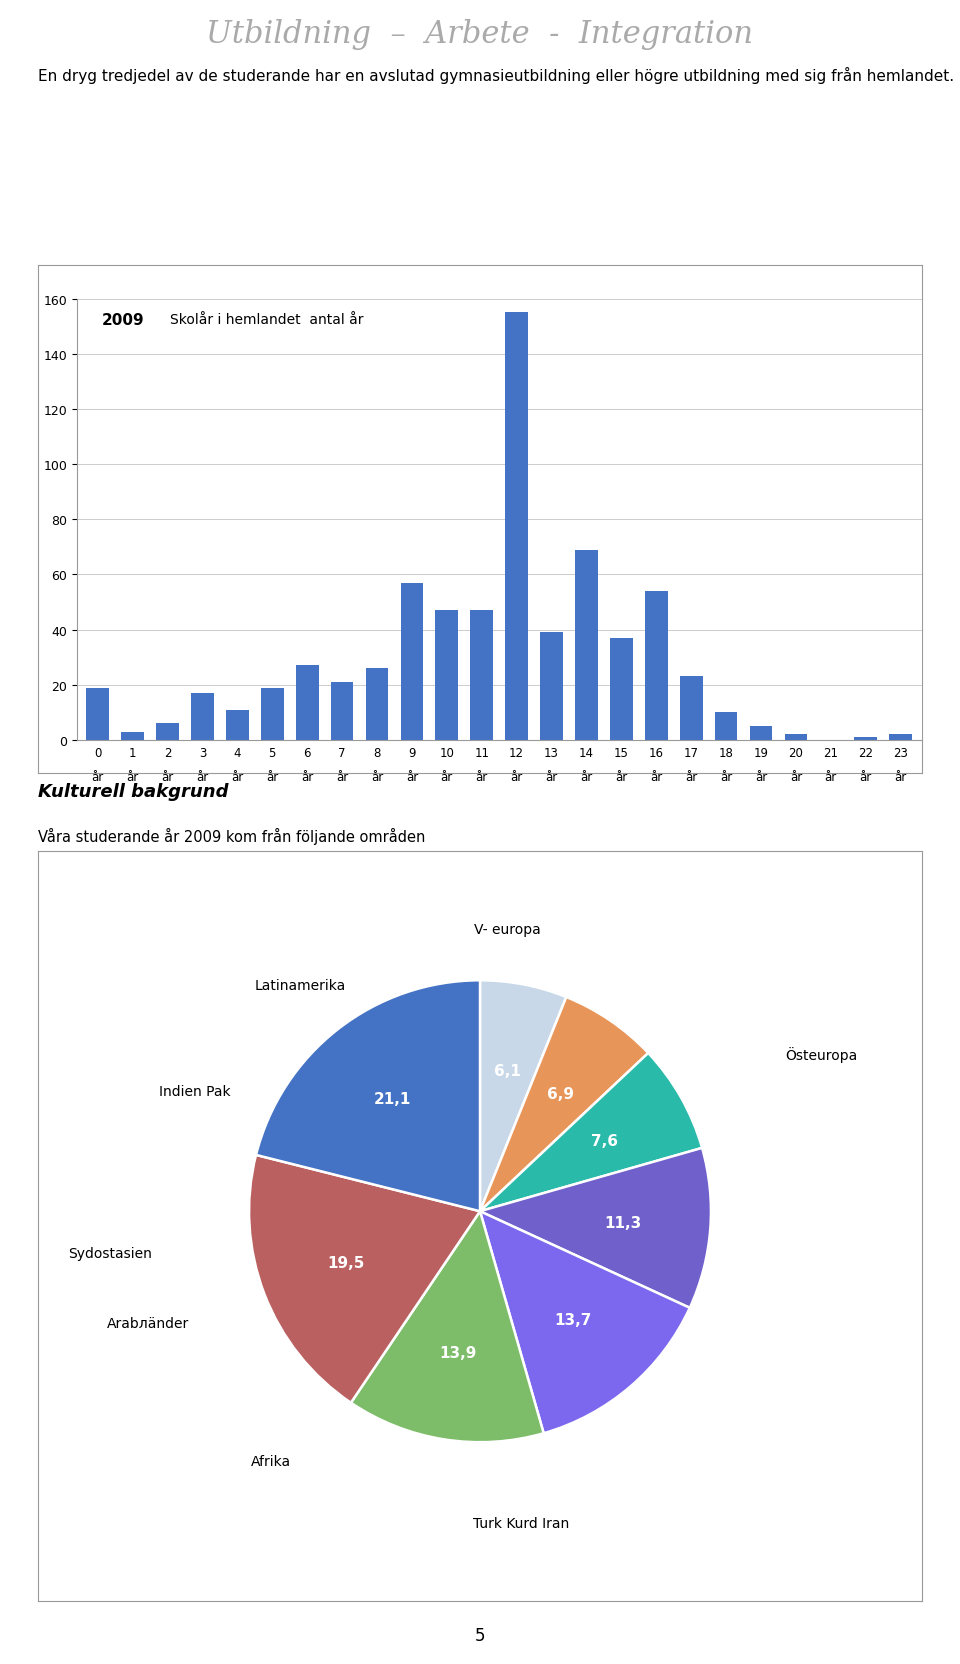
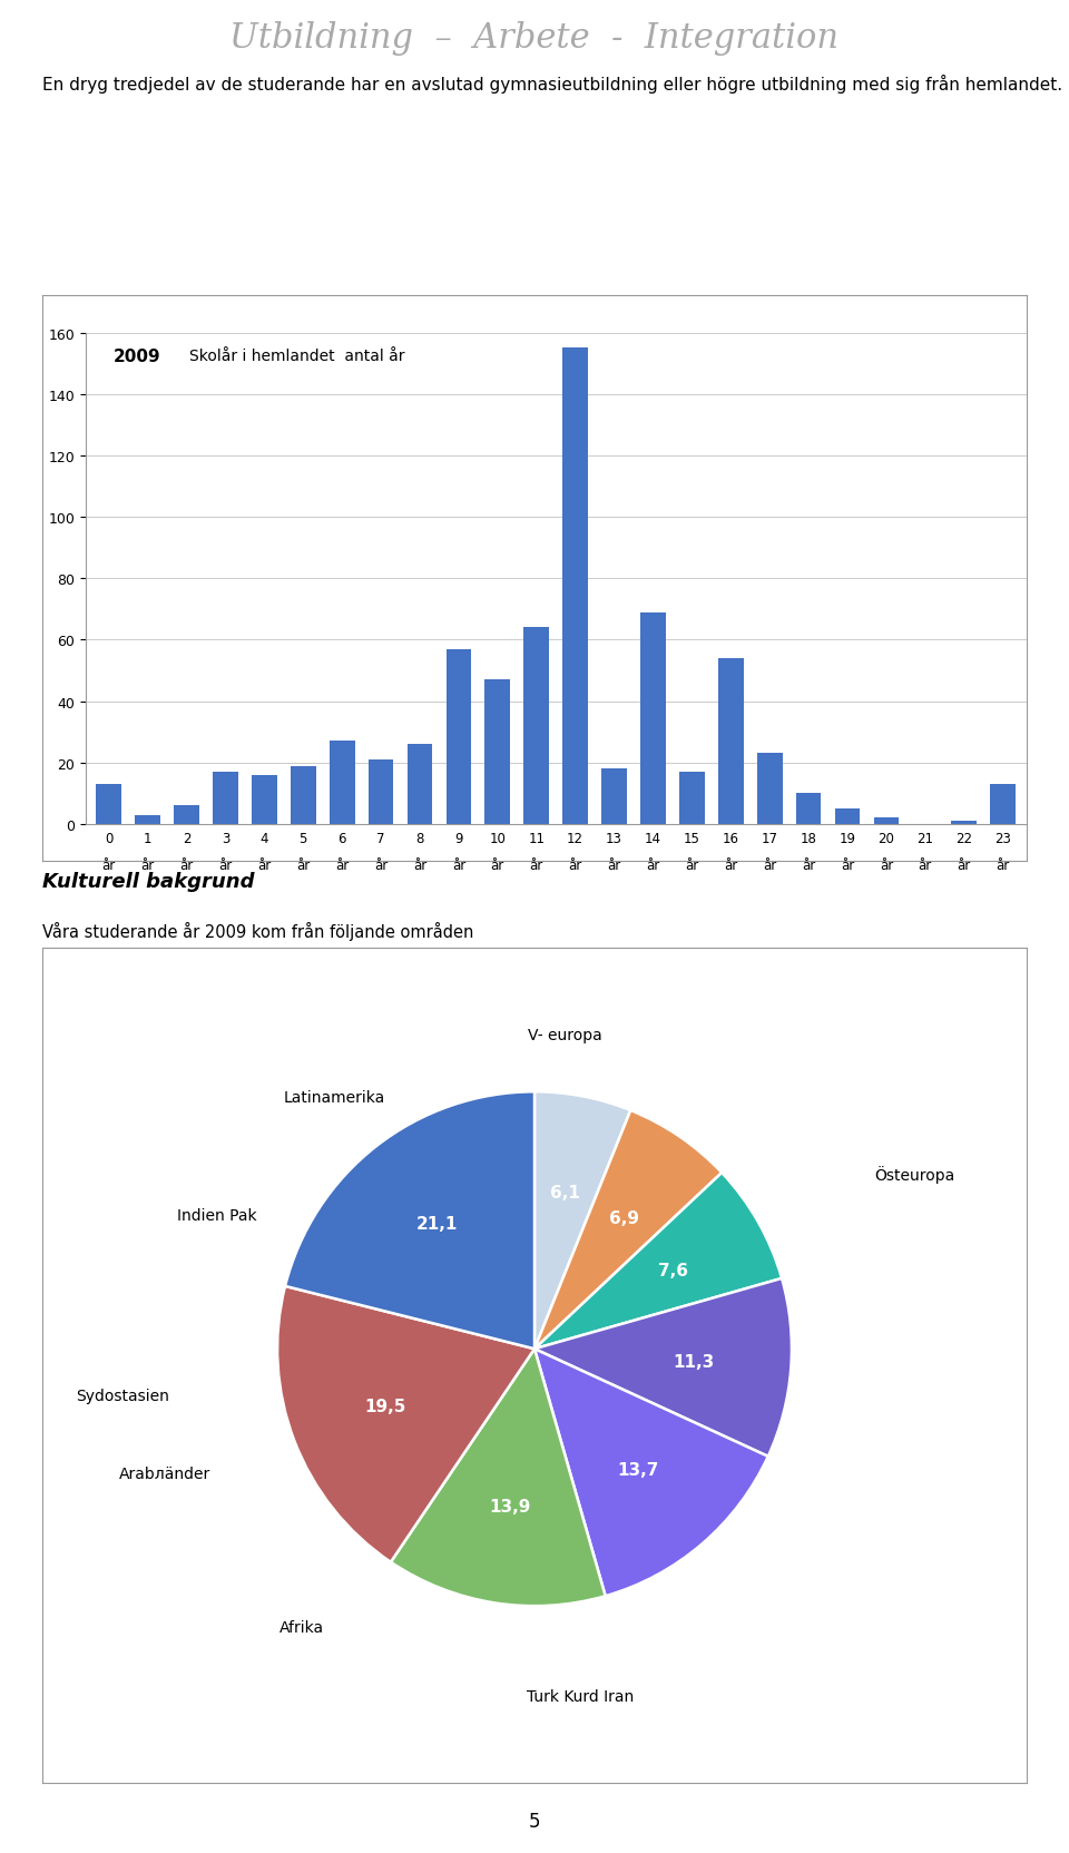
0: 19 -> 13
4: 11 -> 16
11: 47 -> 64
13: 39 -> 18
15: 37 -> 17
23: 2 -> 13
